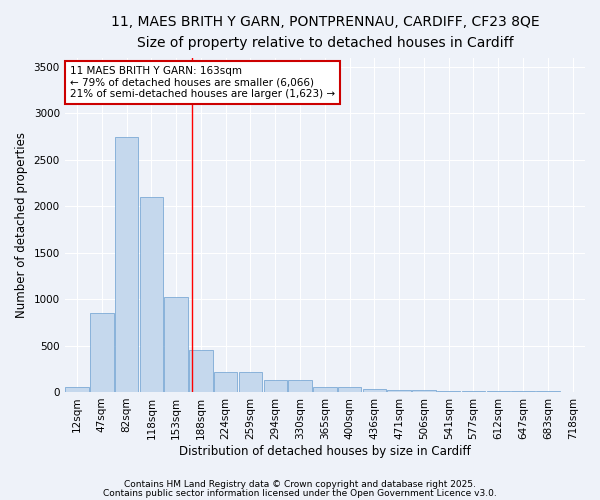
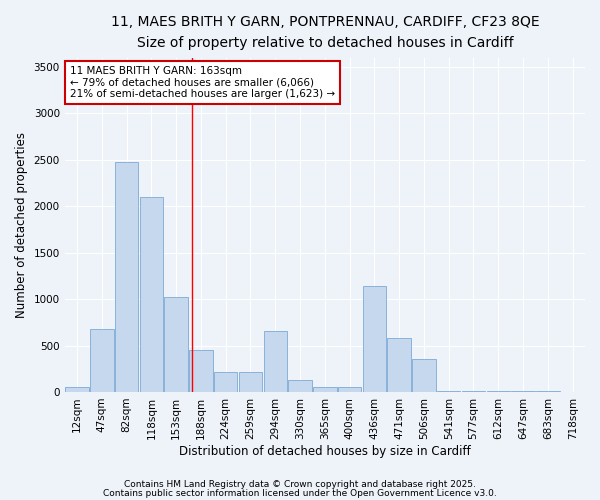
47sqm: 850 -> 680
82sqm: 2750 -> 2480
294sqm: 130 -> 660
436sqm: 30 -> 1140
471sqm: 20 -> 580
506sqm: 20 -> 360
